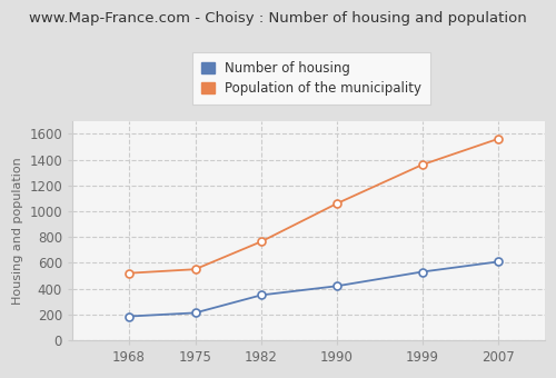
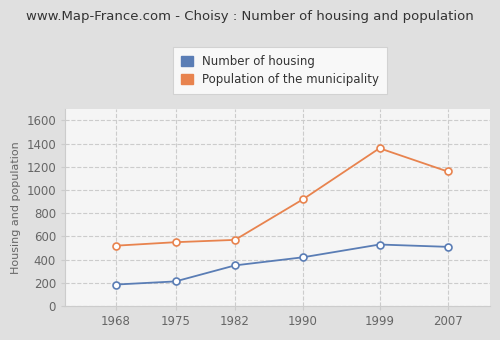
Population of the municipality/1982: 760 -> 570
Population of the municipality/1990: 1060 -> 920
Number of housing/2007: 610 -> 510
Population of the municipality/2007: 1560 -> 1160
